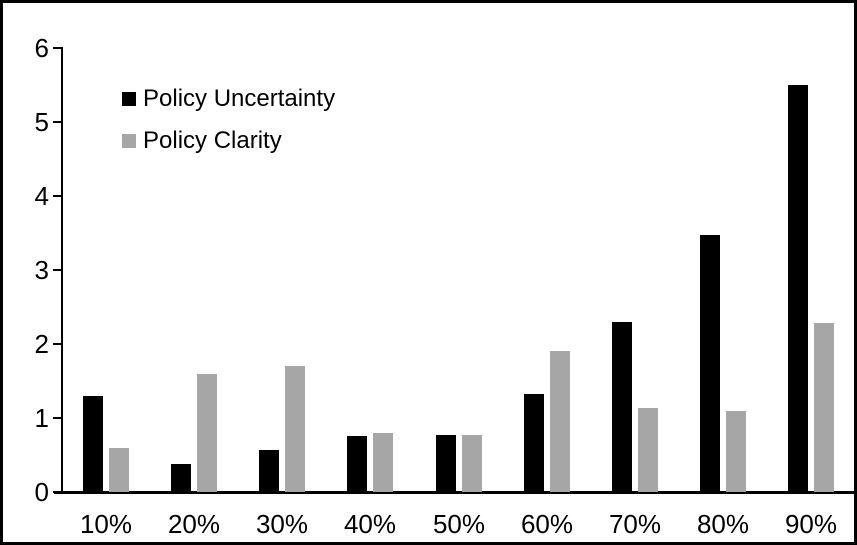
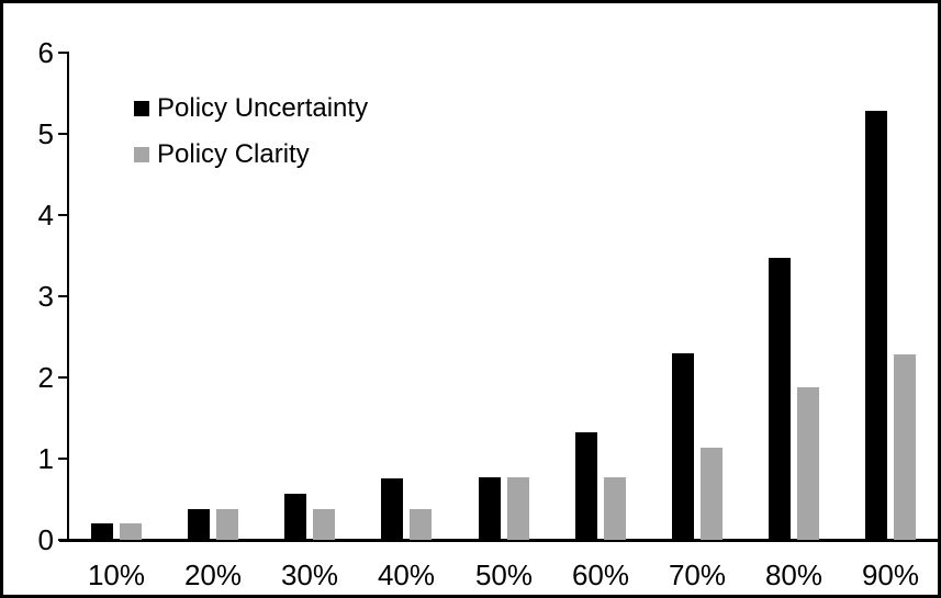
Policy Uncertainty/10%: 1.3 -> 0.2
Policy Clarity/10%: 0.6 -> 0.2
Policy Clarity/20%: 1.6 -> 0.4
Policy Clarity/30%: 1.7 -> 0.4
Policy Clarity/40%: 0.8 -> 0.4
Policy Clarity/60%: 1.9 -> 0.8
Policy Clarity/80%: 1.1 -> 1.9
Policy Uncertainty/90%: 5.5 -> 5.3
